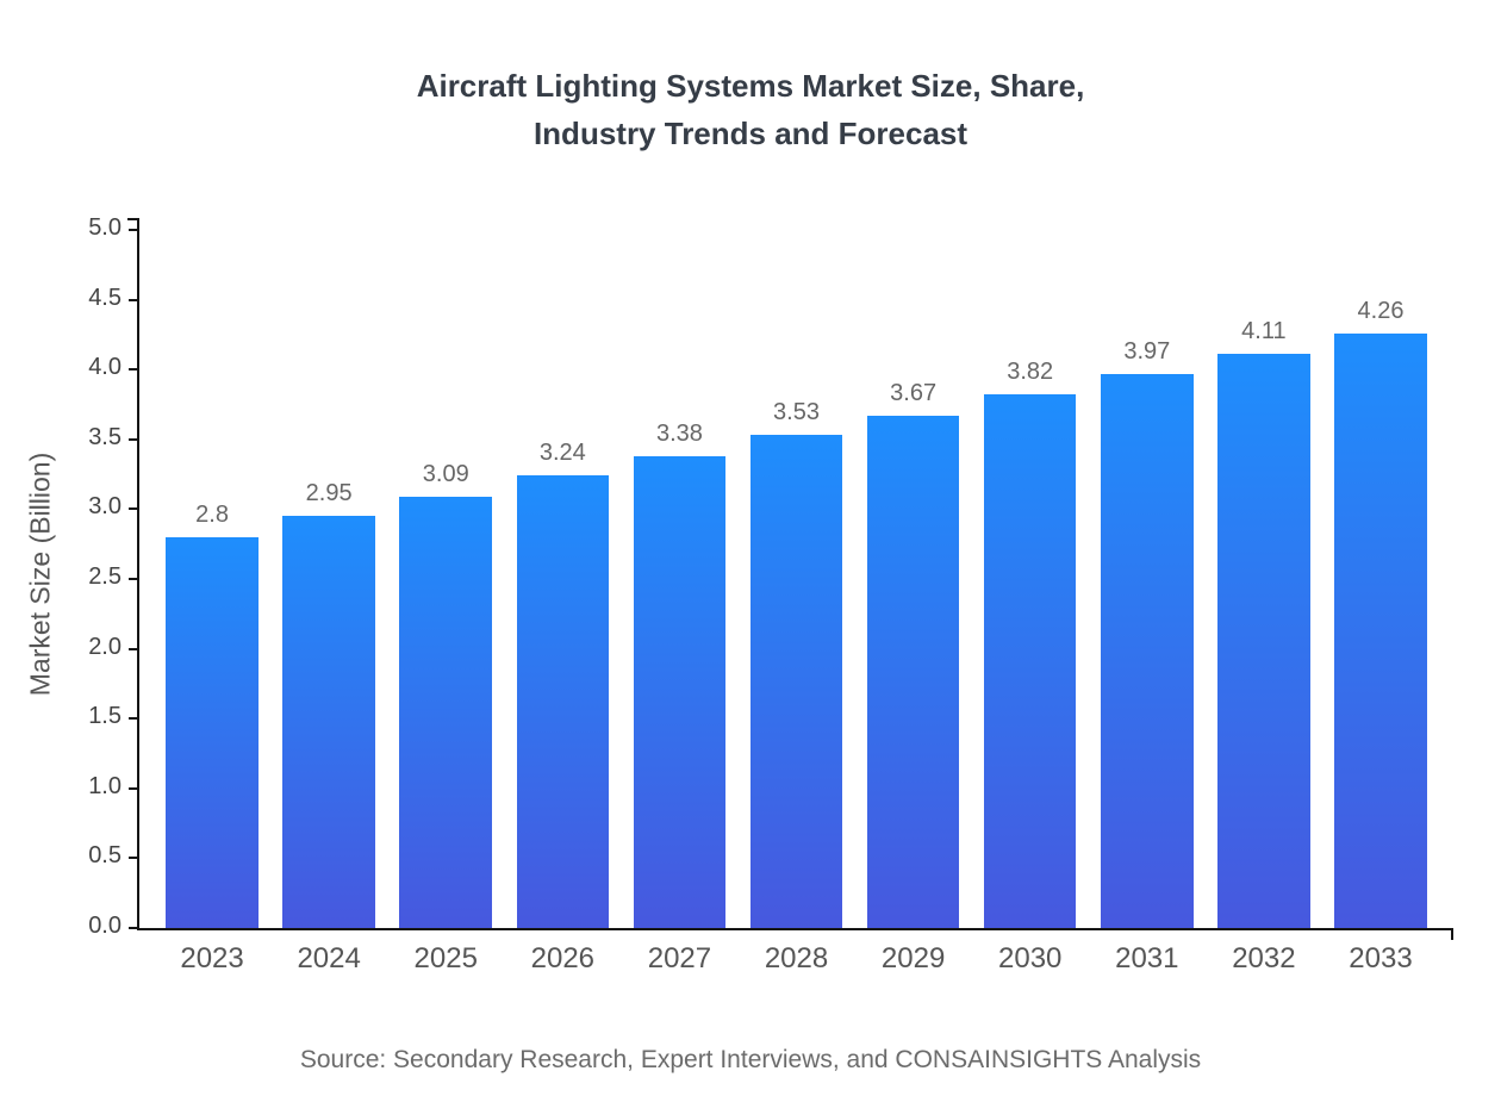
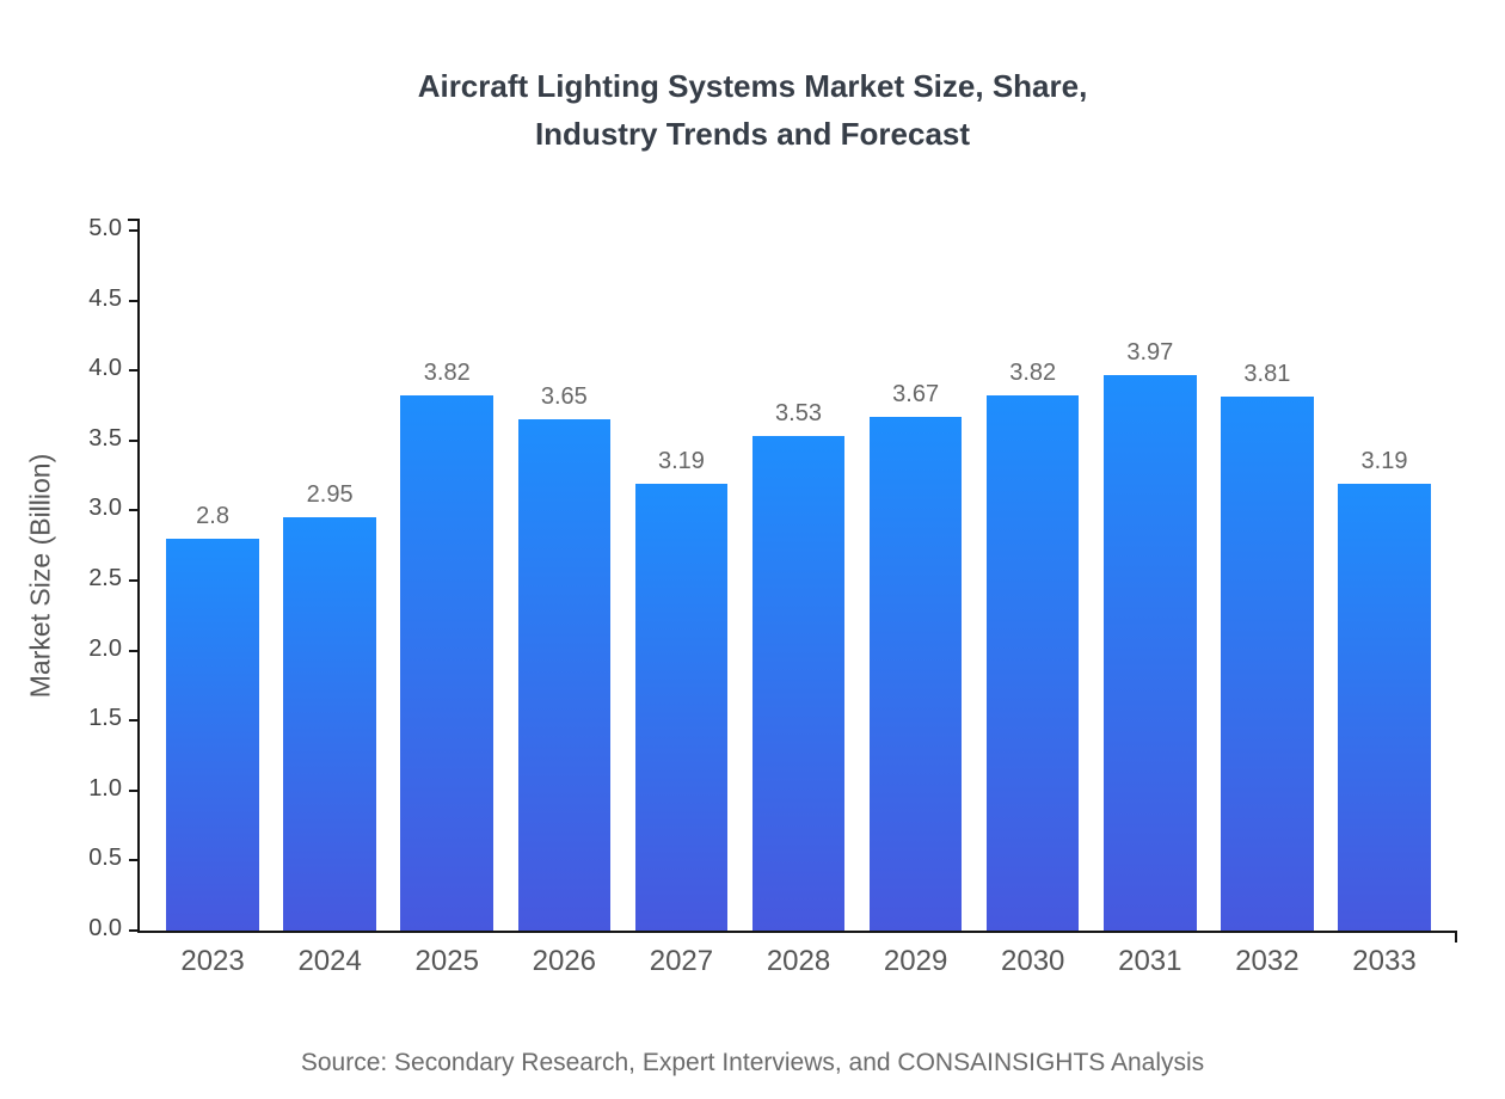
2025: 3.09 -> 3.82
2026: 3.24 -> 3.65
2027: 3.38 -> 3.19
2032: 4.11 -> 3.81
2033: 4.26 -> 3.19
